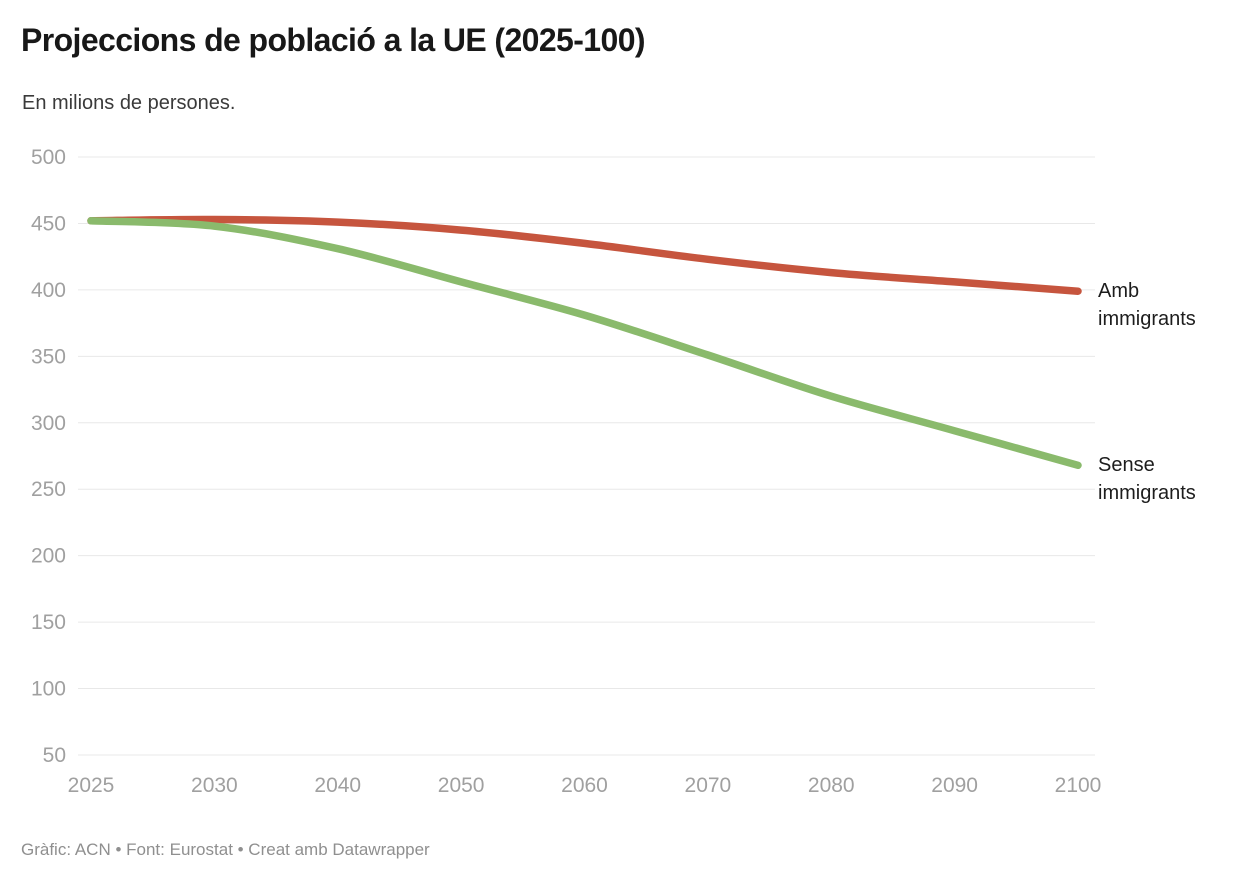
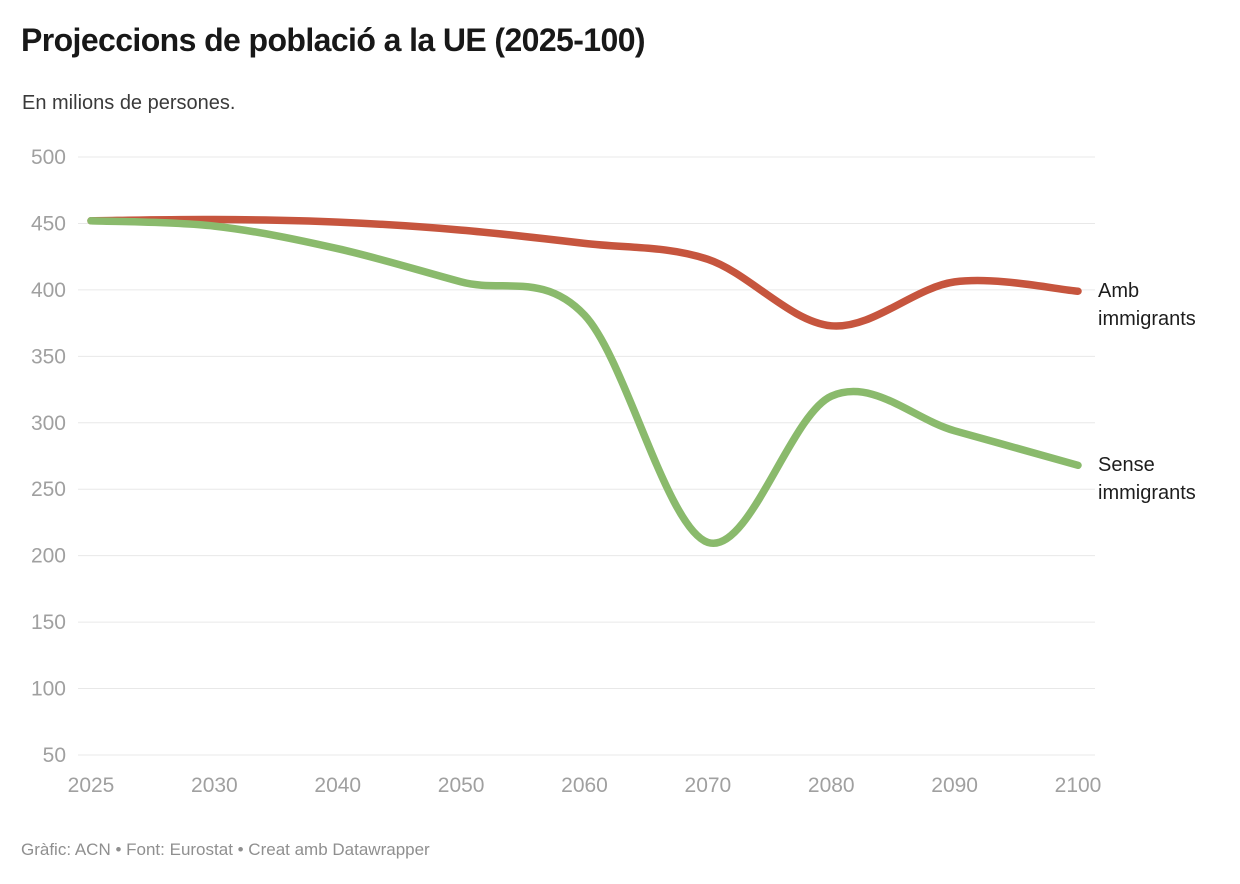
Sense immigrants/2070: 351 -> 210
Amb immigrants/2080: 413 -> 373
